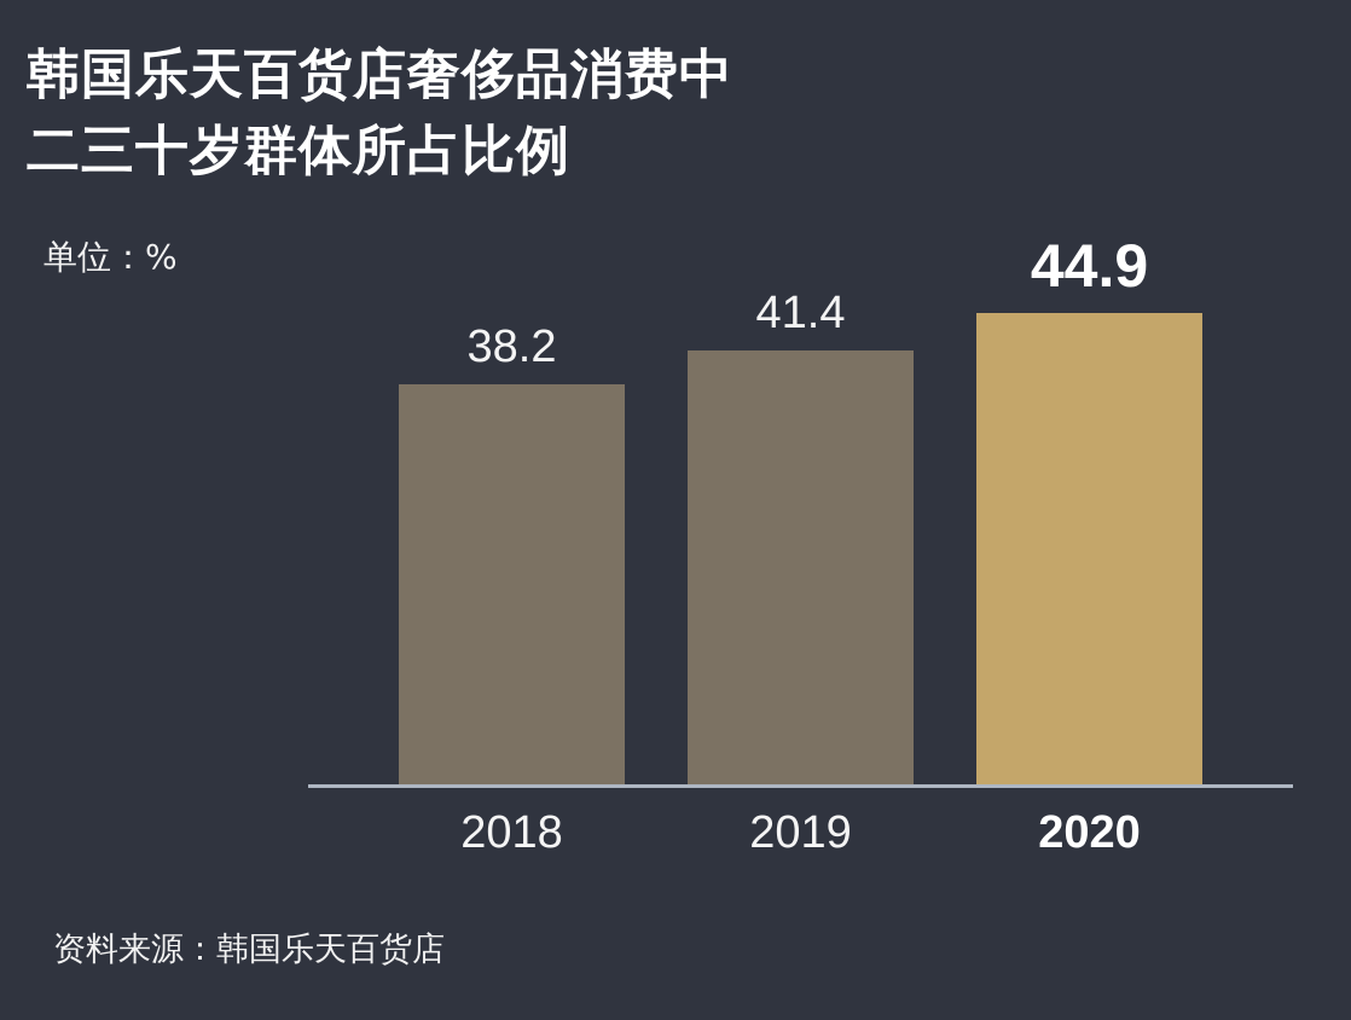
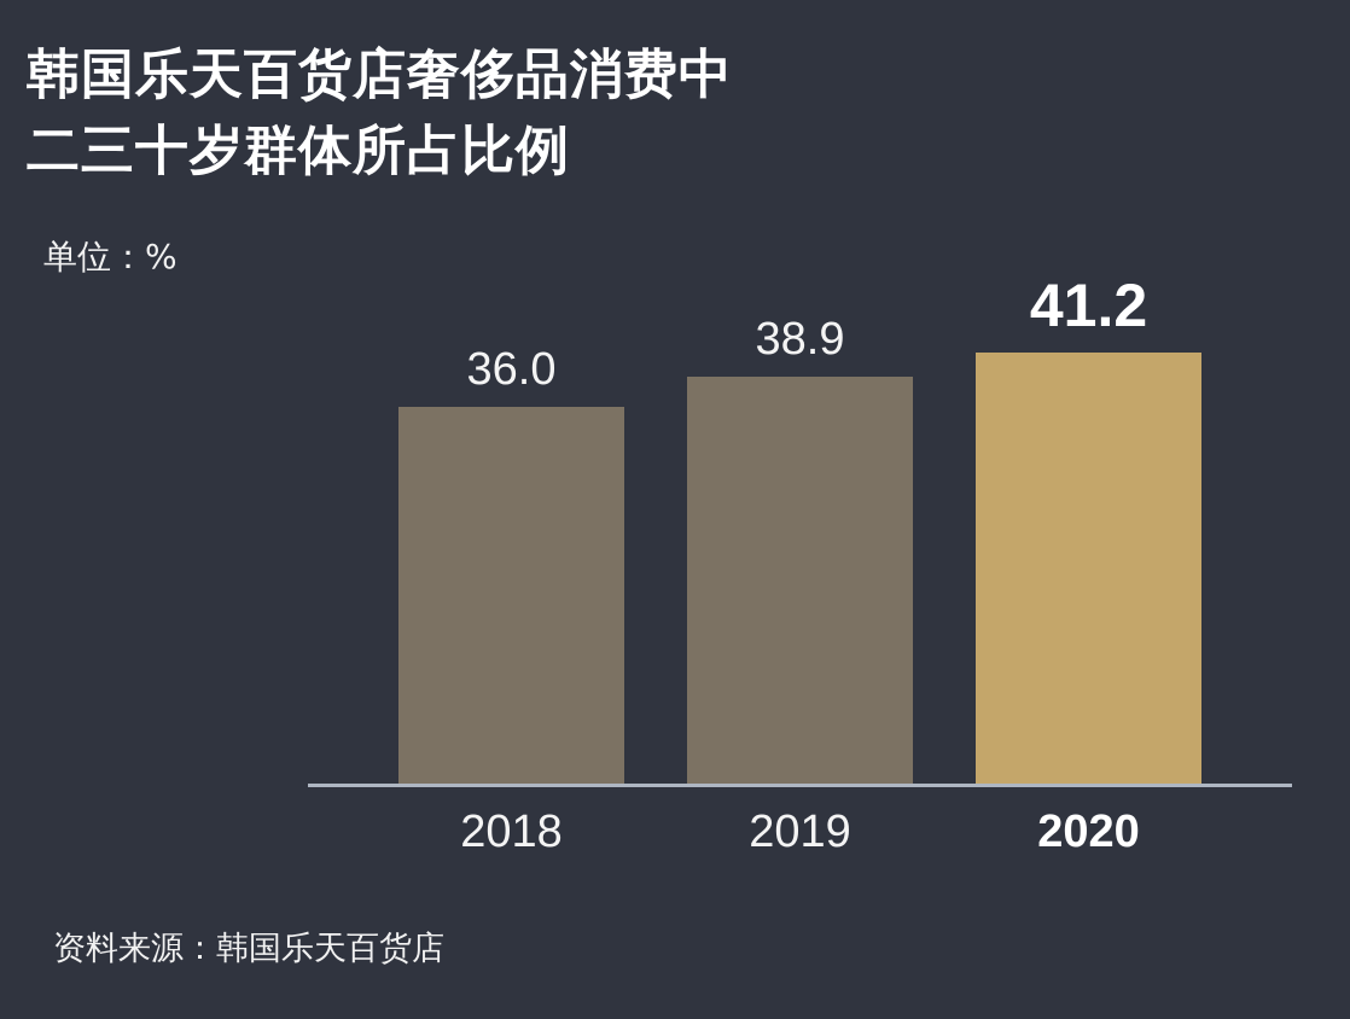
2018: 38.2 -> 36.0
2019: 41.4 -> 38.9
2020: 44.9 -> 41.2
